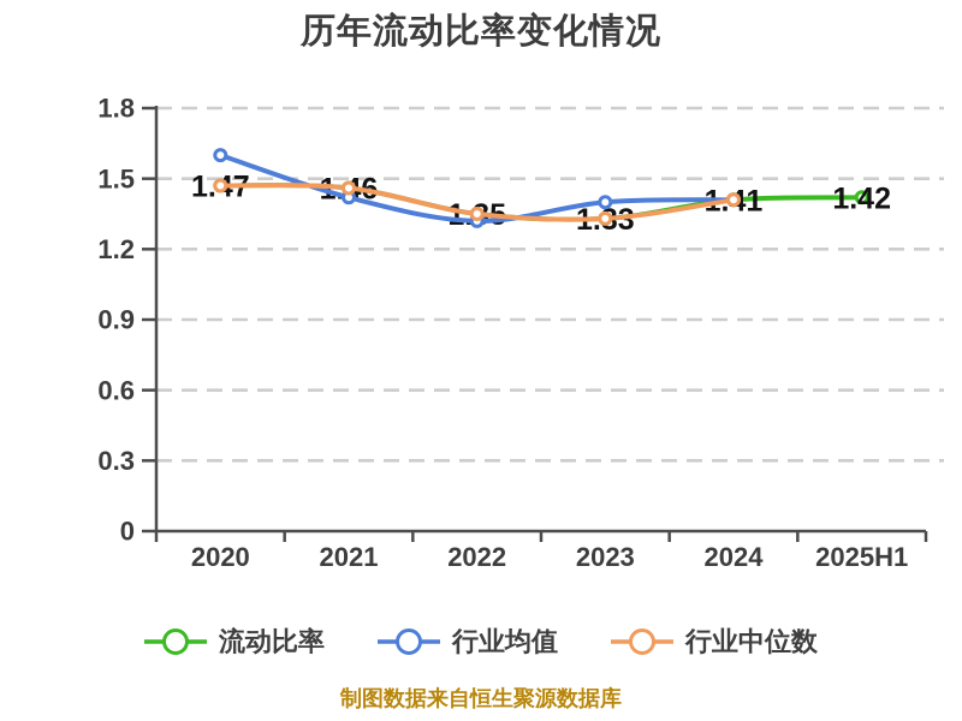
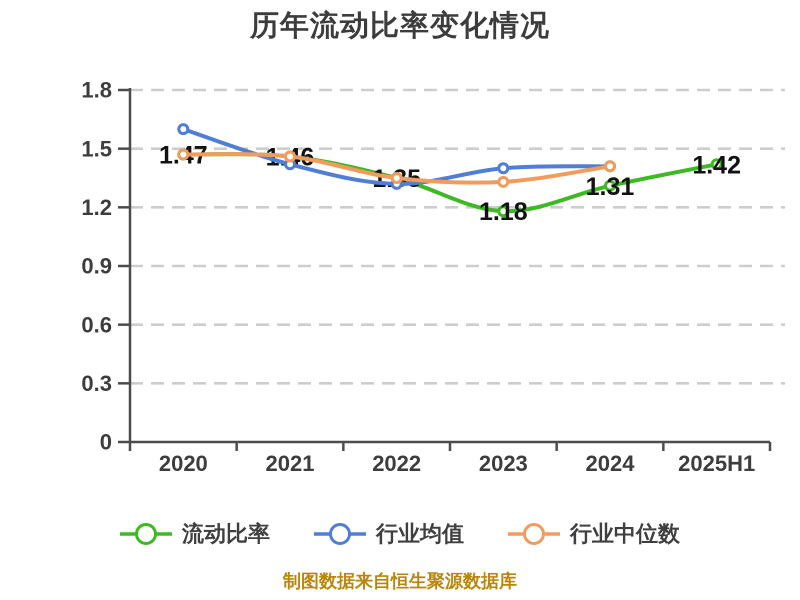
流动比率/2023: 1.33 -> 1.18
流动比率/2024: 1.41 -> 1.31
